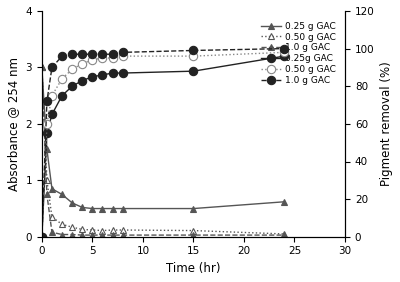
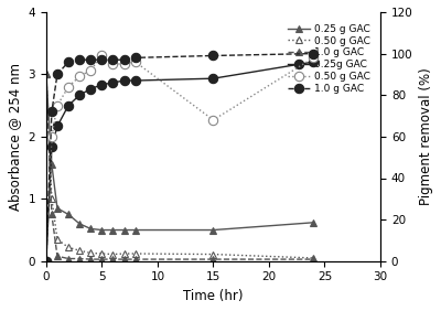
0.50 g GAC/5: 94 -> 99
0.50 g GAC/15: 96 -> 68
